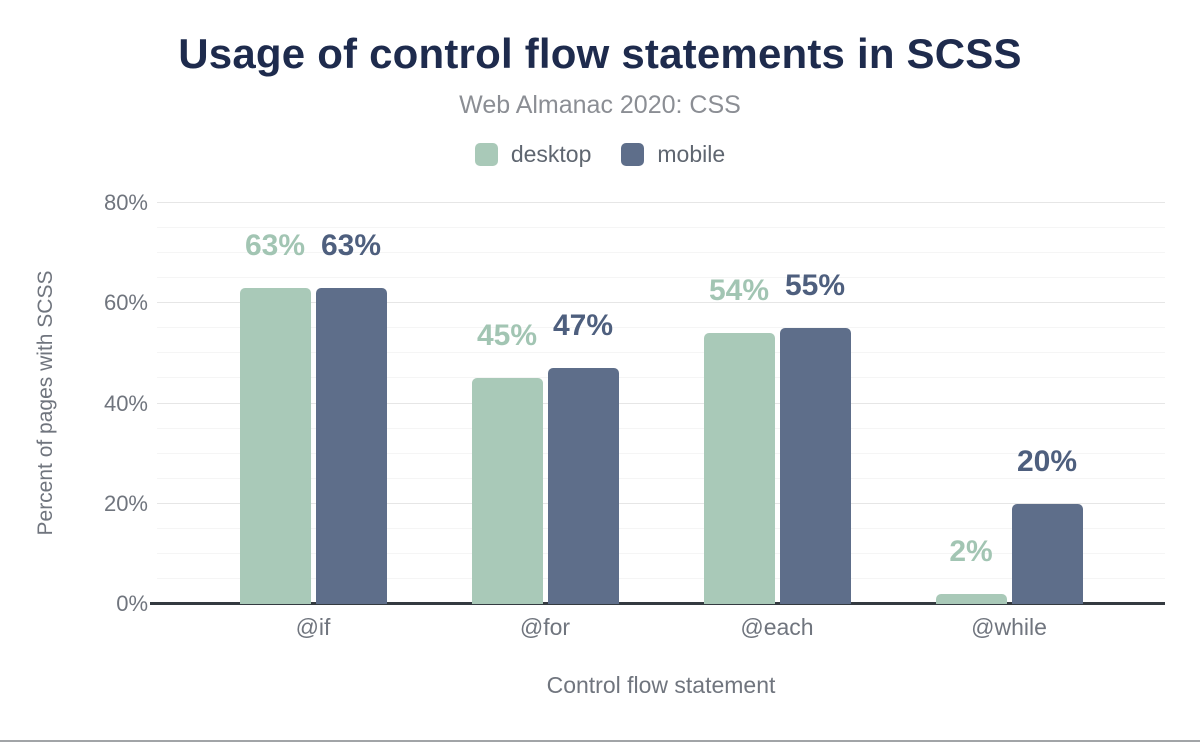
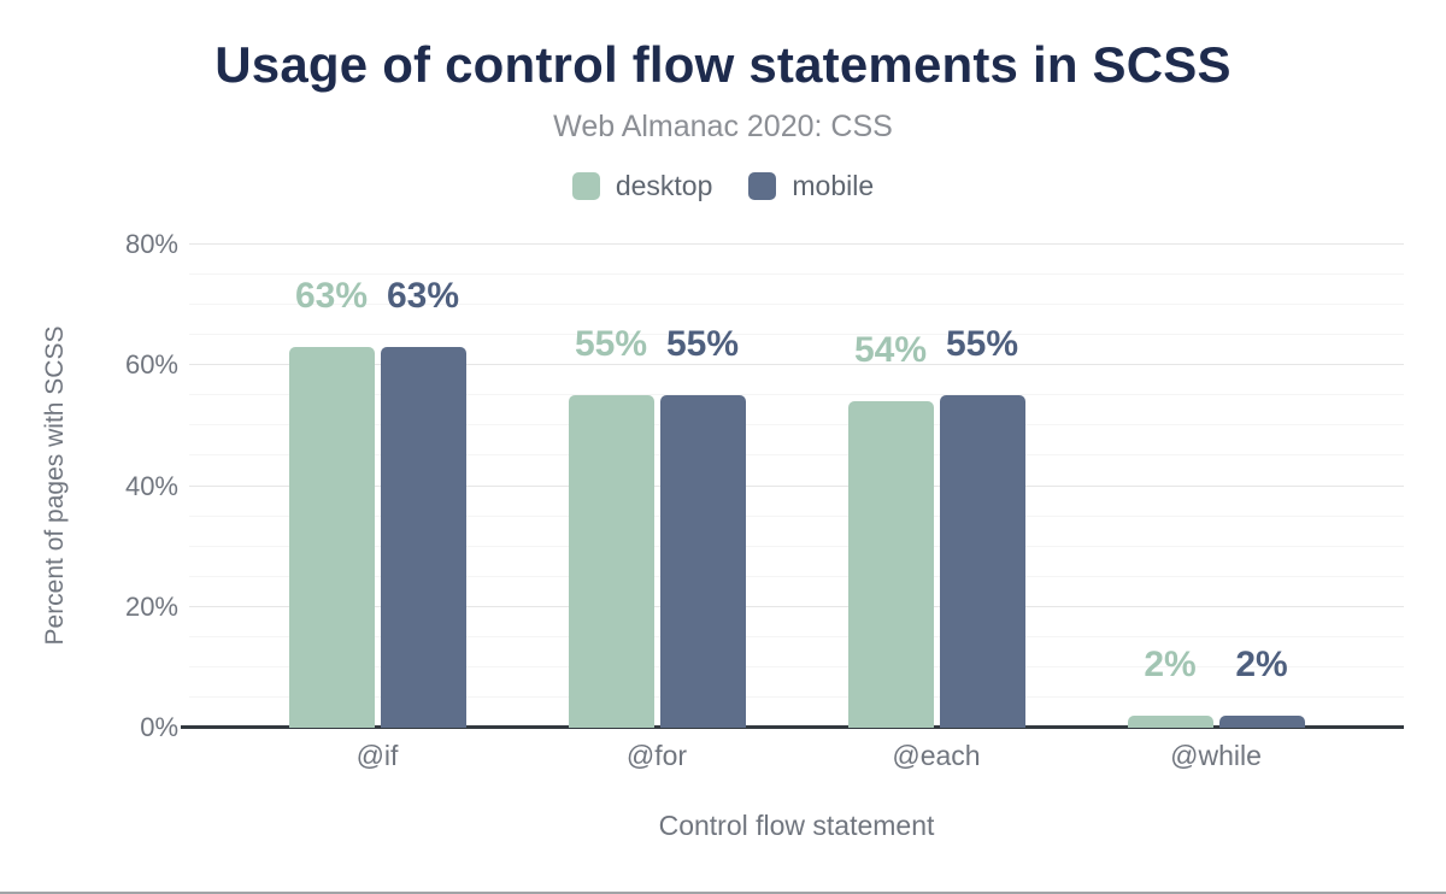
desktop/@for: 45% -> 55%
mobile/@for: 47% -> 55%
mobile/@while: 20% -> 2%
